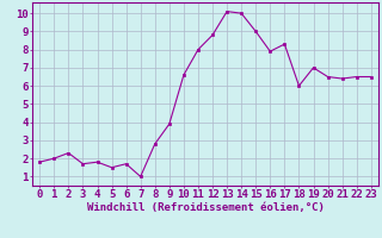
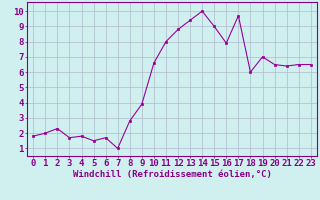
13: 10.1 -> 9.4
17: 8.3 -> 9.7
